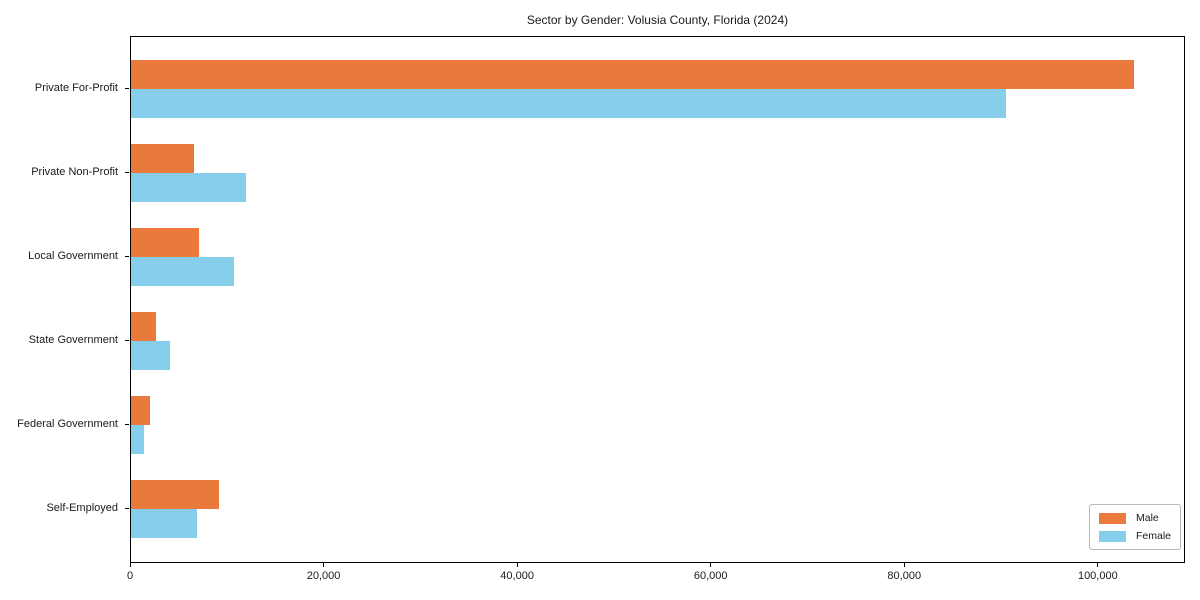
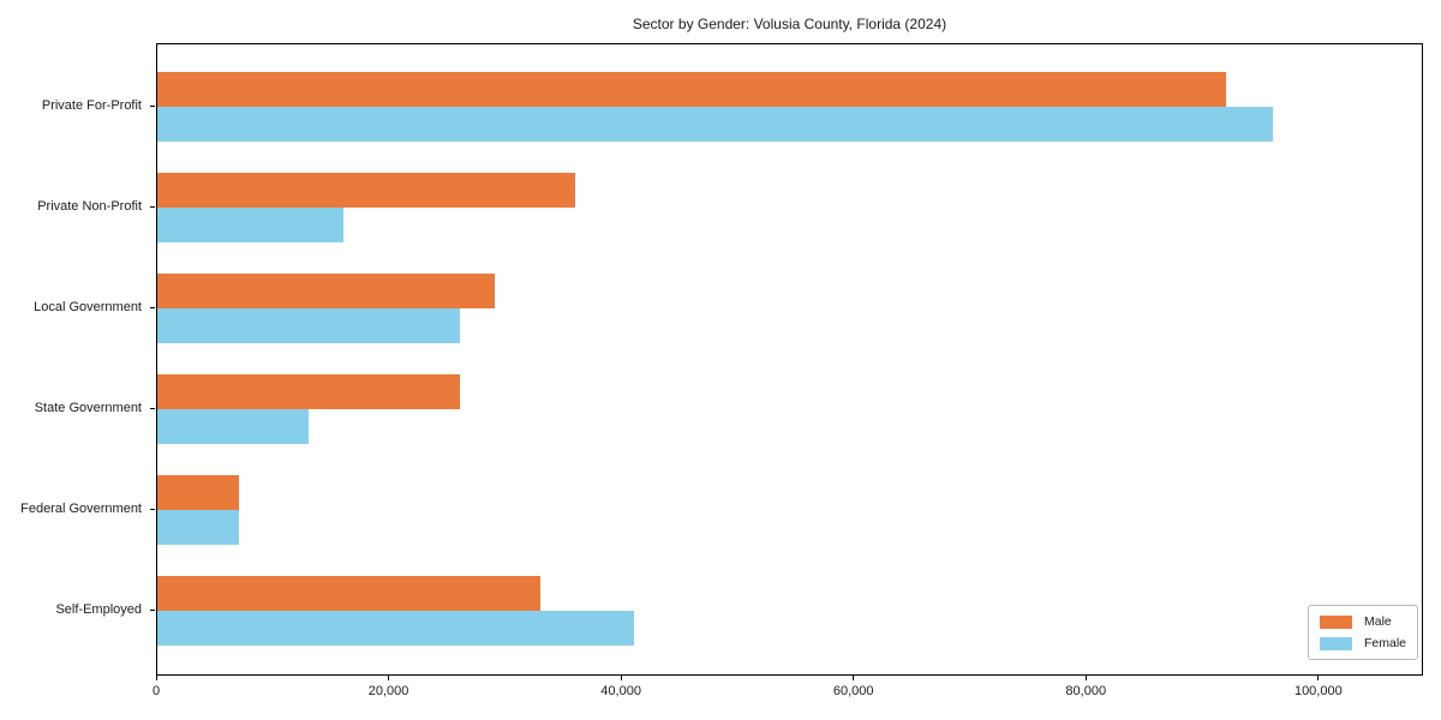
Male/Private For-Profit: 104000 -> 92000
Female/Private For-Profit: 90000 -> 96000
Male/Private Non-Profit: 6000 -> 36000
Female/Private Non-Profit: 12000 -> 16000
Male/Local Government: 7000 -> 29000
Female/Local Government: 11000 -> 26000
Male/State Government: 3000 -> 26000
Female/State Government: 4000 -> 13000
Male/Federal Government: 2000 -> 7000
Female/Federal Government: 1000 -> 7000
Male/Self-Employed: 9000 -> 33000
Female/Self-Employed: 7000 -> 41000
